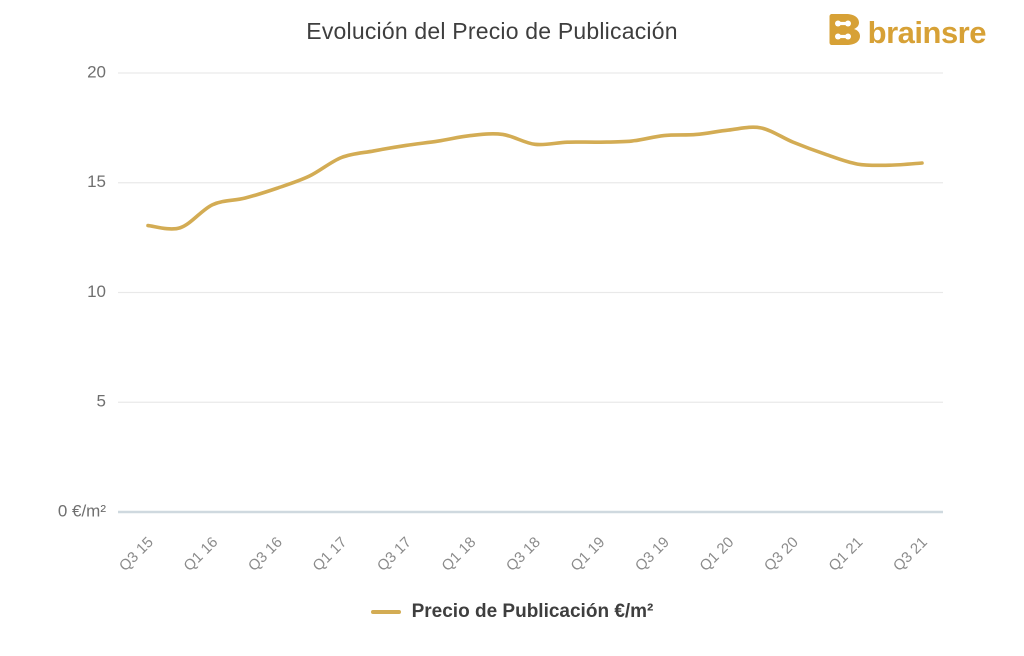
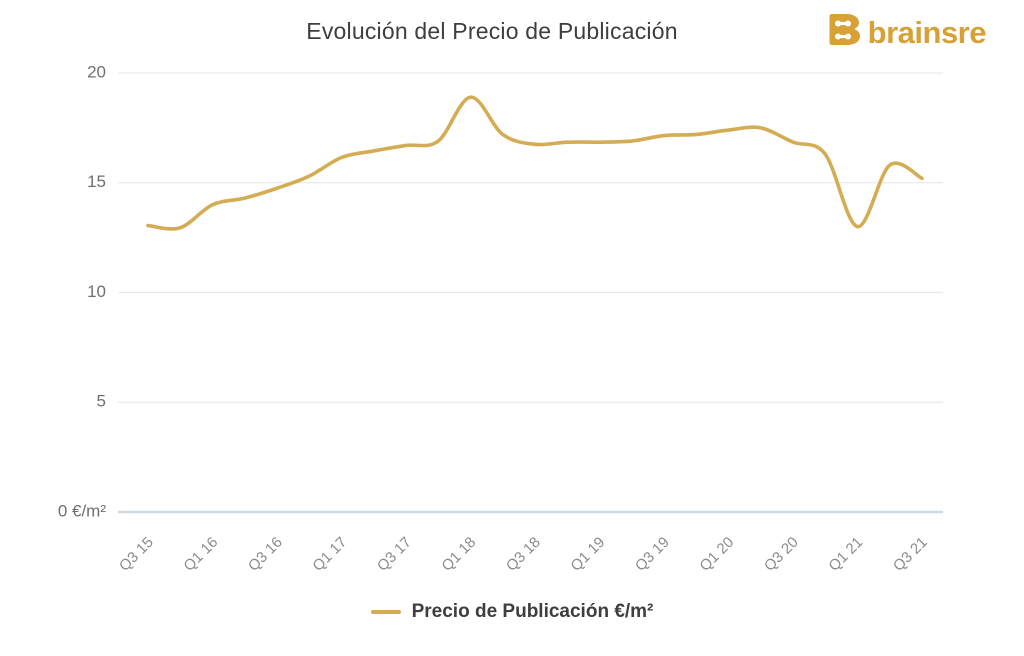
Q1 18: 17.1 -> 18.9
Q1 21: 15.8 -> 13.0
Q3 21: 15.9 -> 15.2
